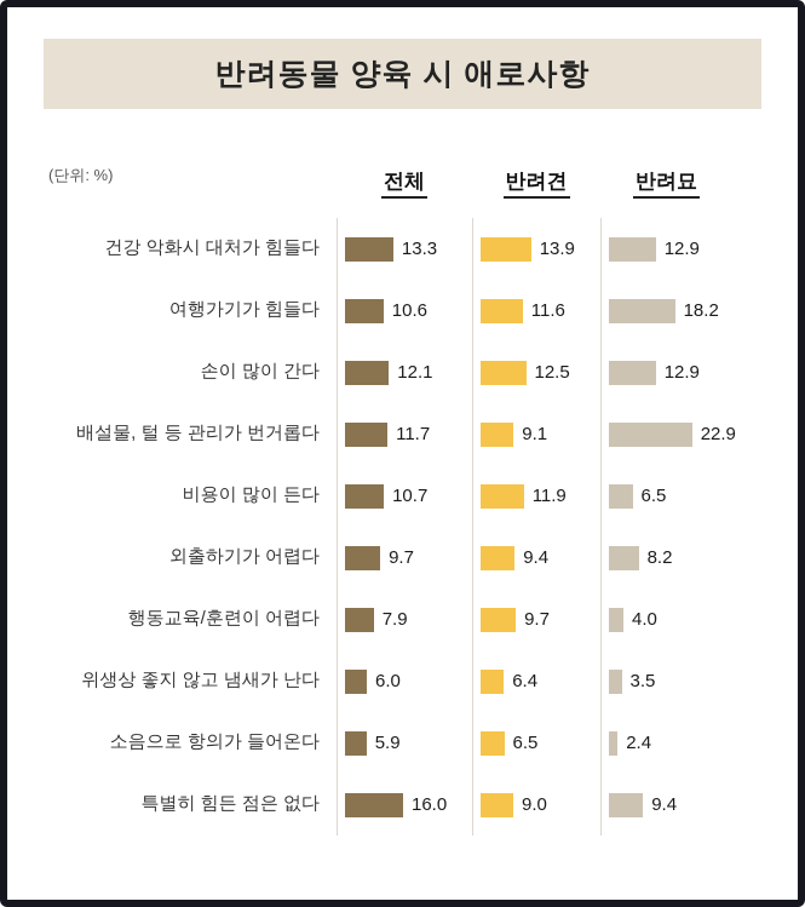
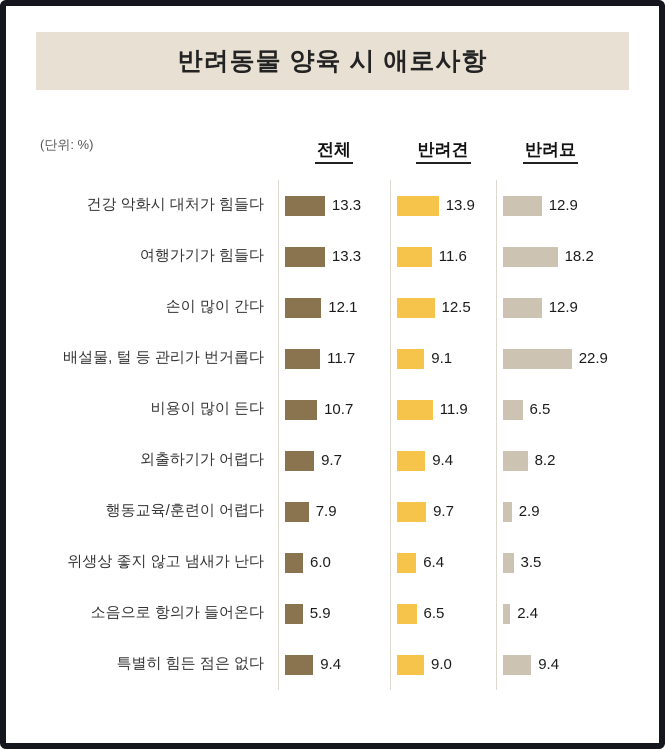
전체/여행가기가 힘들다: 10.6 -> 13.3
반려묘/행동교육/훈련이 어렵다: 4.0 -> 2.9
전체/특별히 힘든 점은 없다: 16.0 -> 9.4
